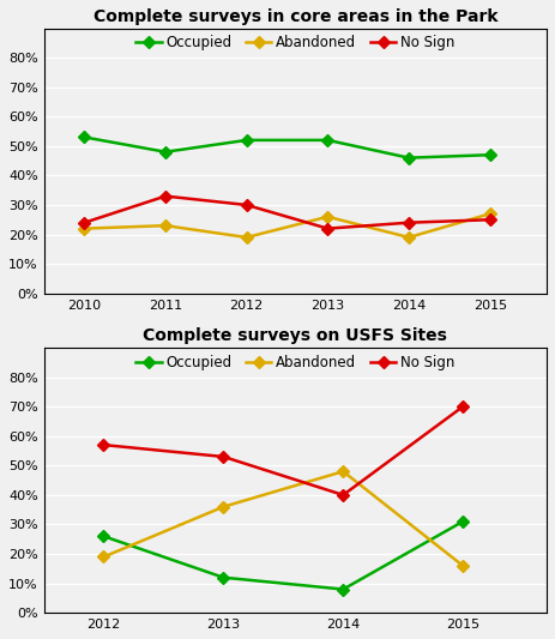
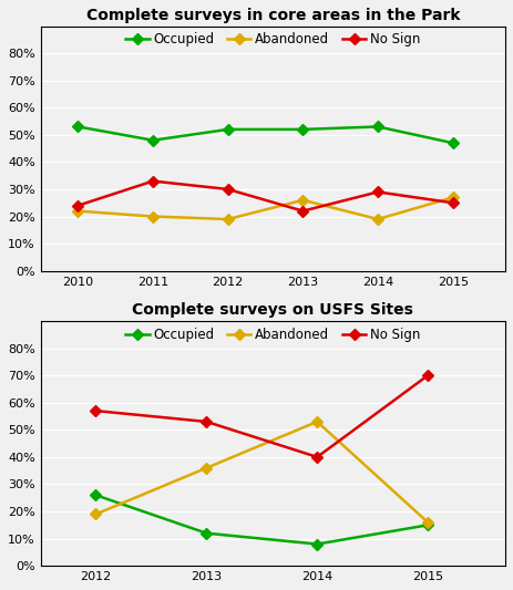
Complete surveys in core areas in the Park/Abandoned/2011: 23% -> 20%
Complete surveys in core areas in the Park/Occupied/2014: 46% -> 53%
Complete surveys in core areas in the Park/No Sign/2014: 24% -> 29%
Complete surveys on USFS Sites/Abandoned/2014: 48% -> 53%
Complete surveys on USFS Sites/Occupied/2015: 31% -> 15%
